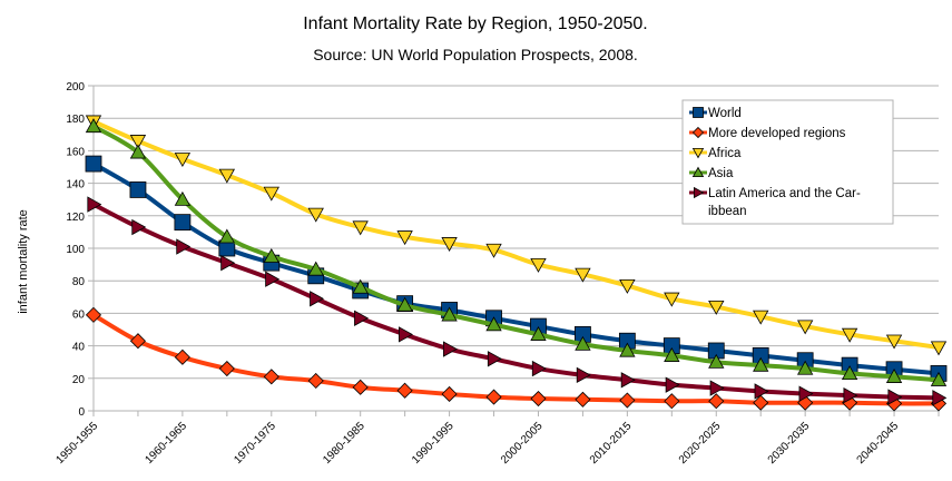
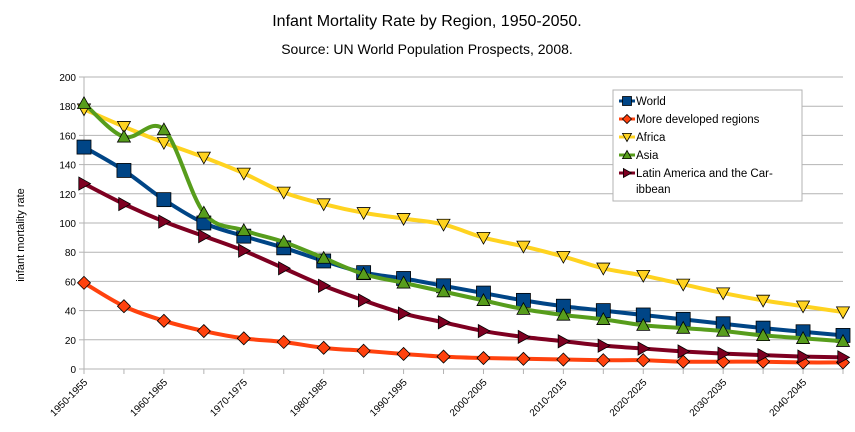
Asia/1950-1955: 175 -> 182
Asia/1960-1965: 130 -> 164
